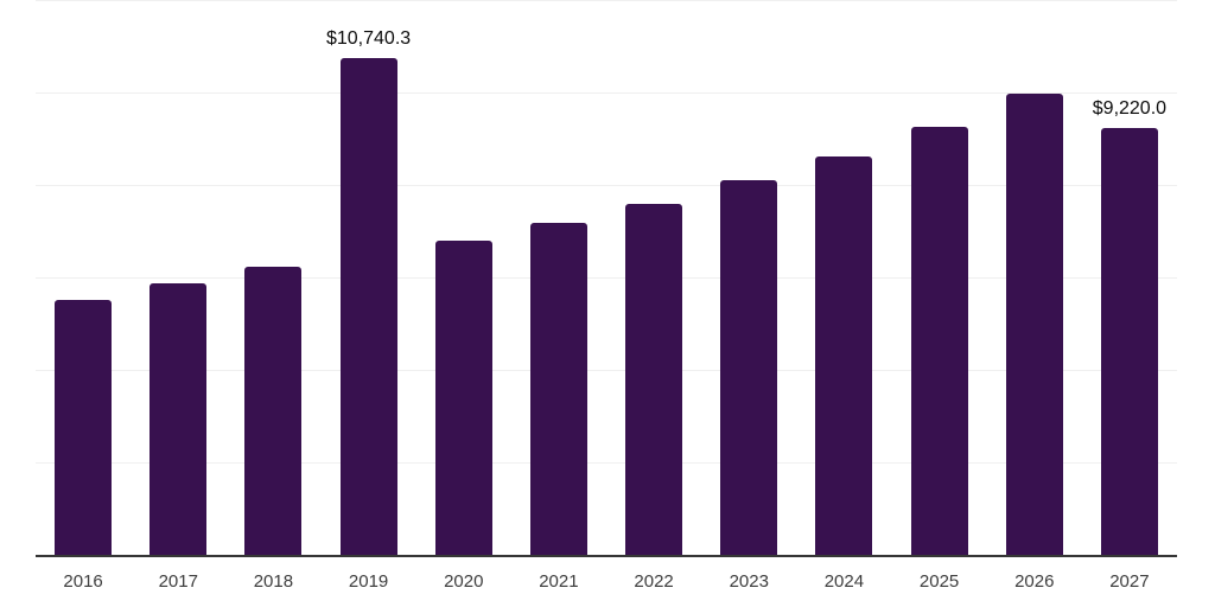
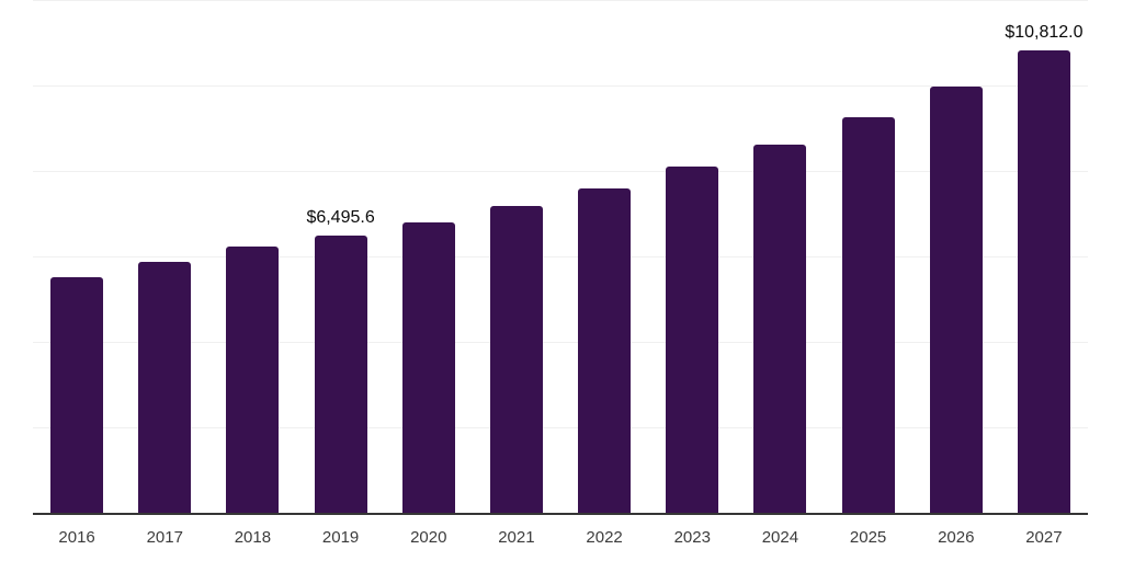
2019: $10,740.3 -> $6,495.6
2027: $9,220.0 -> $10,812.0
